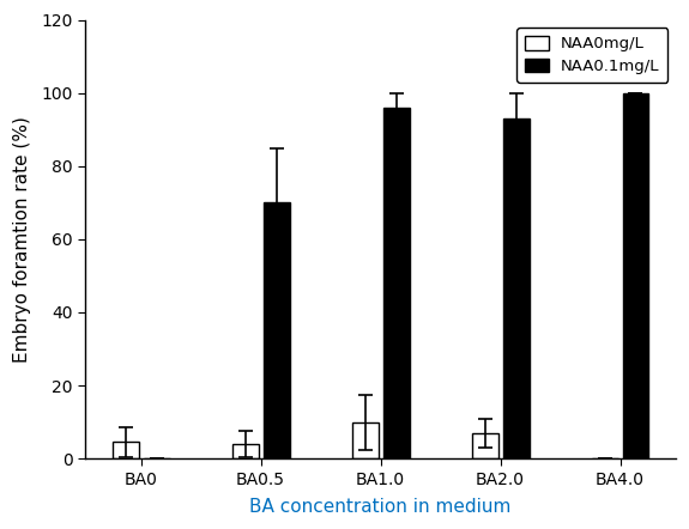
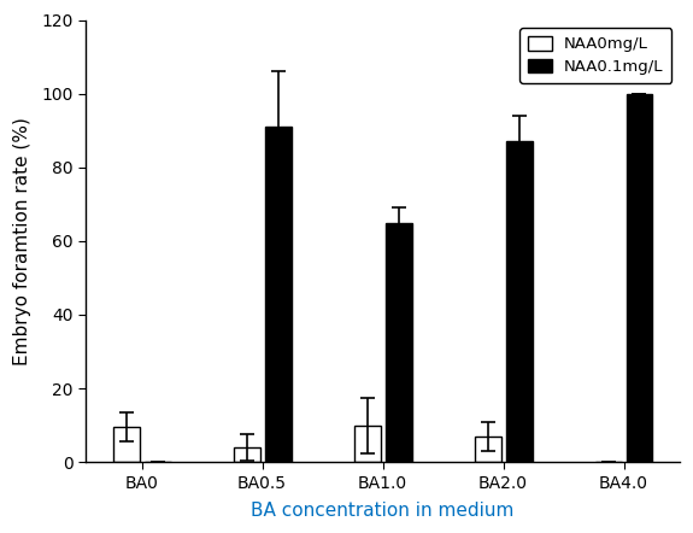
NAA0mg/L/BA0: 4.5 -> 9.5
NAA0.1mg/L/BA0.5: 70 -> 91
NAA0.1mg/L/BA1.0: 96 -> 65
NAA0.1mg/L/BA2.0: 93 -> 87
